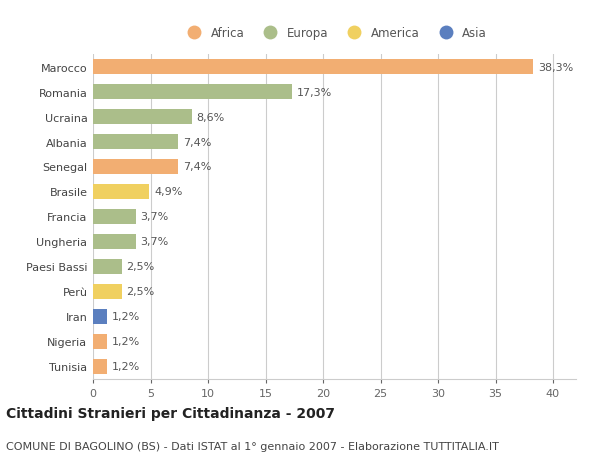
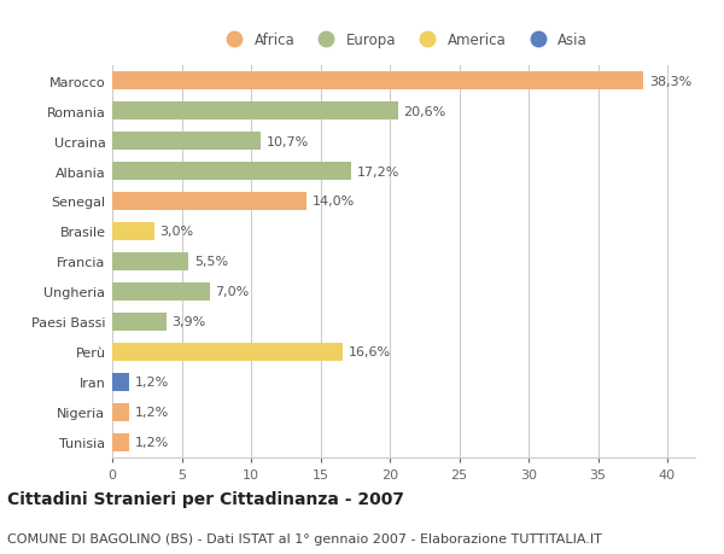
Romania: 17,3% -> 20,6%
Ucraina: 8,6% -> 10,7%
Albania: 7,4% -> 17,2%
Senegal: 7,4% -> 14,0%
Brasile: 4,9% -> 3,0%
Francia: 3,7% -> 5,5%
Ungheria: 3,7% -> 7,0%
Paesi Bassi: 2,5% -> 3,9%
Perù: 2,5% -> 16,6%
